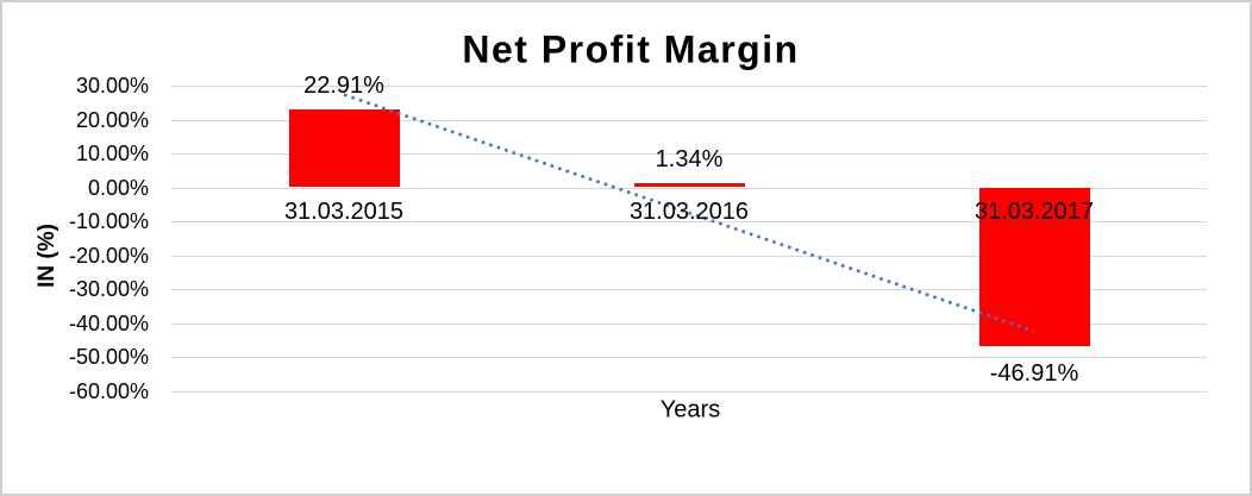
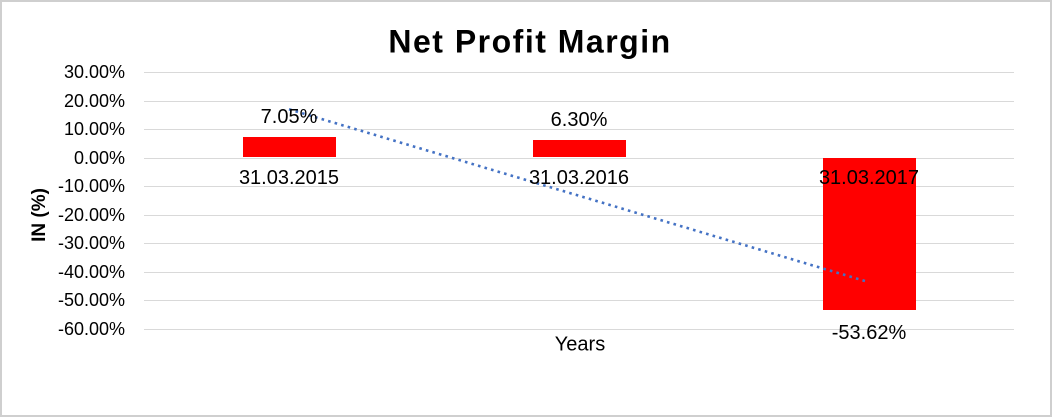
31.03.2015: 22.91% -> 7.05%
31.03.2016: 1.34% -> 6.30%
31.03.2017: -46.91% -> -53.62%
